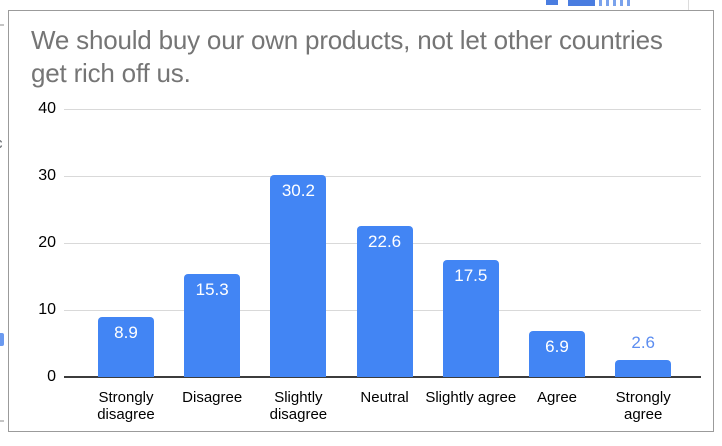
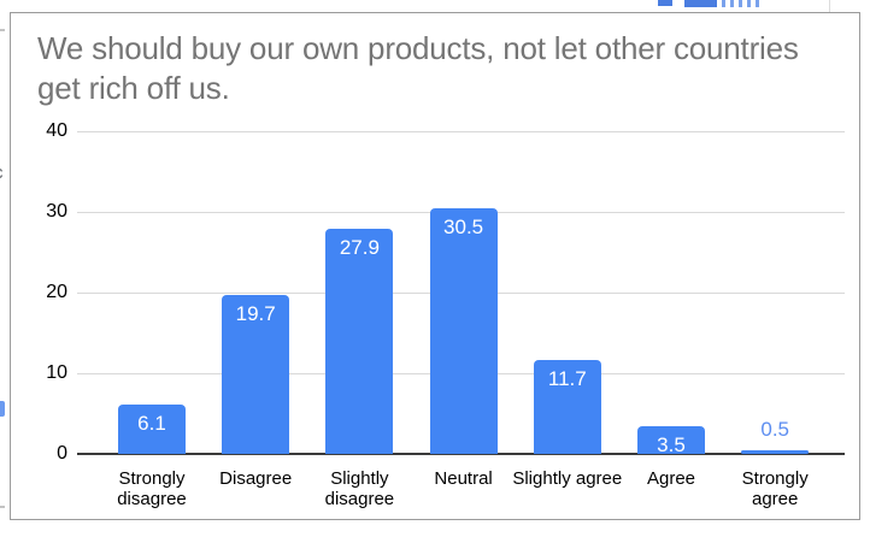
Strongly disagree: 8.9 -> 6.1
Disagree: 15.3 -> 19.7
Slightly disagree: 30.2 -> 27.9
Neutral: 22.6 -> 30.5
Slightly agree: 17.5 -> 11.7
Agree: 6.9 -> 3.5
Strongly agree: 2.6 -> 0.5
